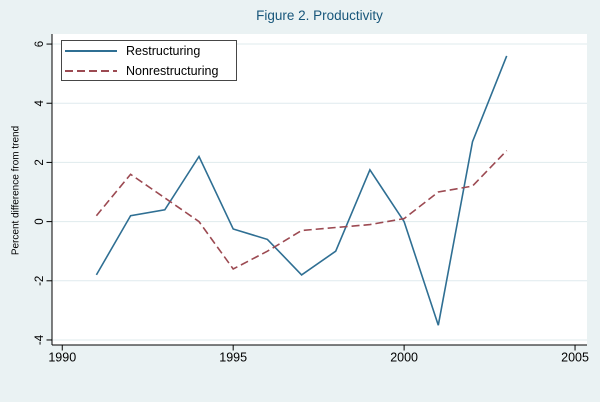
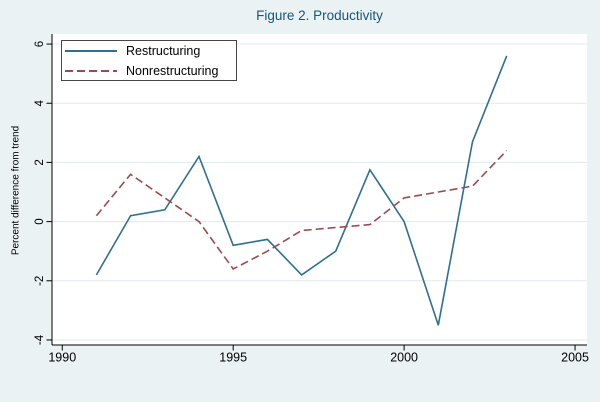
Restructuring/1995: -0.2 -> -0.8
Nonrestructuring/2000: 0.1 -> 0.8
